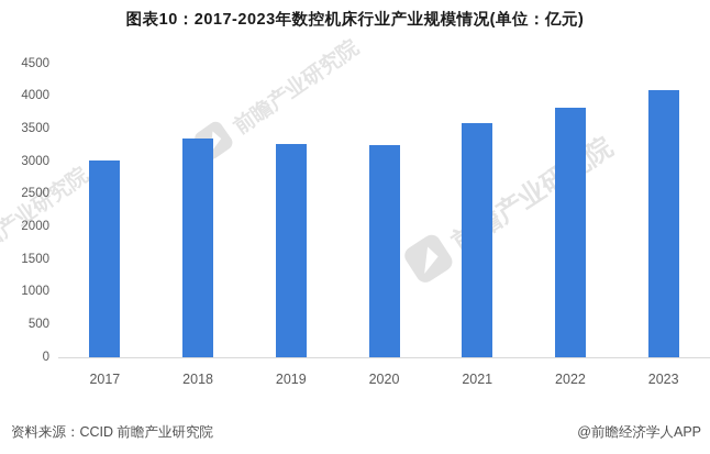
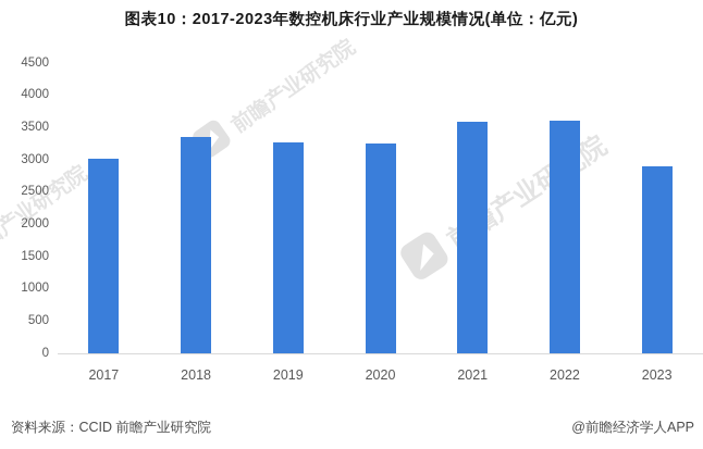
2022: 3800 -> 3600
2023: 4100 -> 2900
